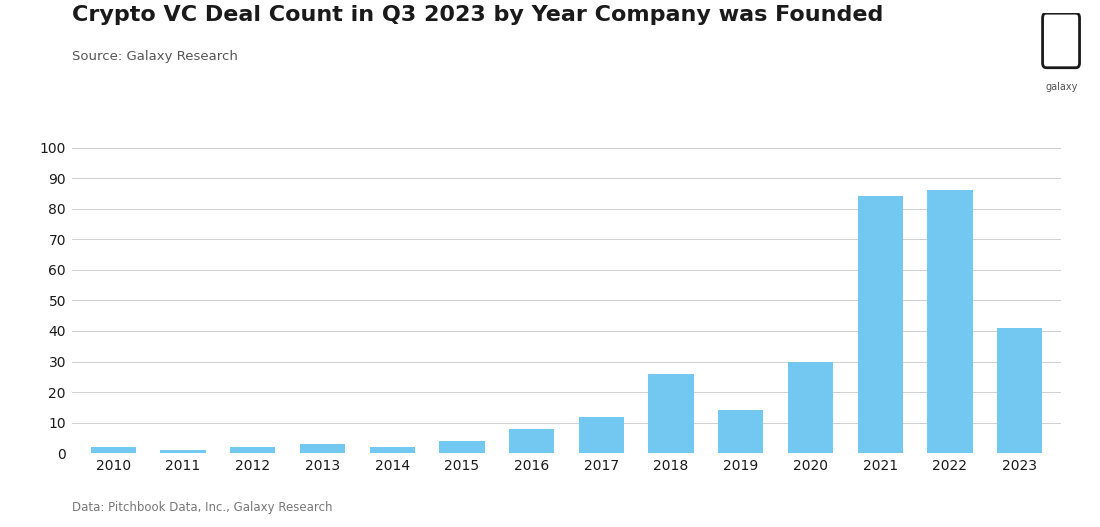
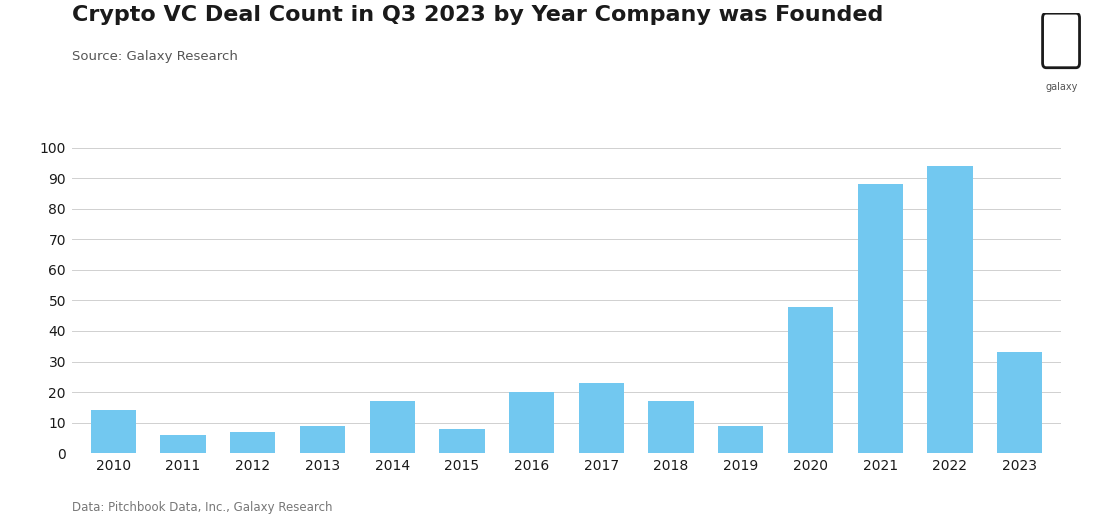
2010: 2 -> 14
2011: 1 -> 6
2012: 2 -> 7
2013: 3 -> 9
2014: 2 -> 17
2015: 4 -> 8
2016: 8 -> 20
2017: 12 -> 23
2018: 26 -> 17
2019: 14 -> 9
2020: 30 -> 48
2021: 84 -> 88
2022: 86 -> 94
2023: 41 -> 33
